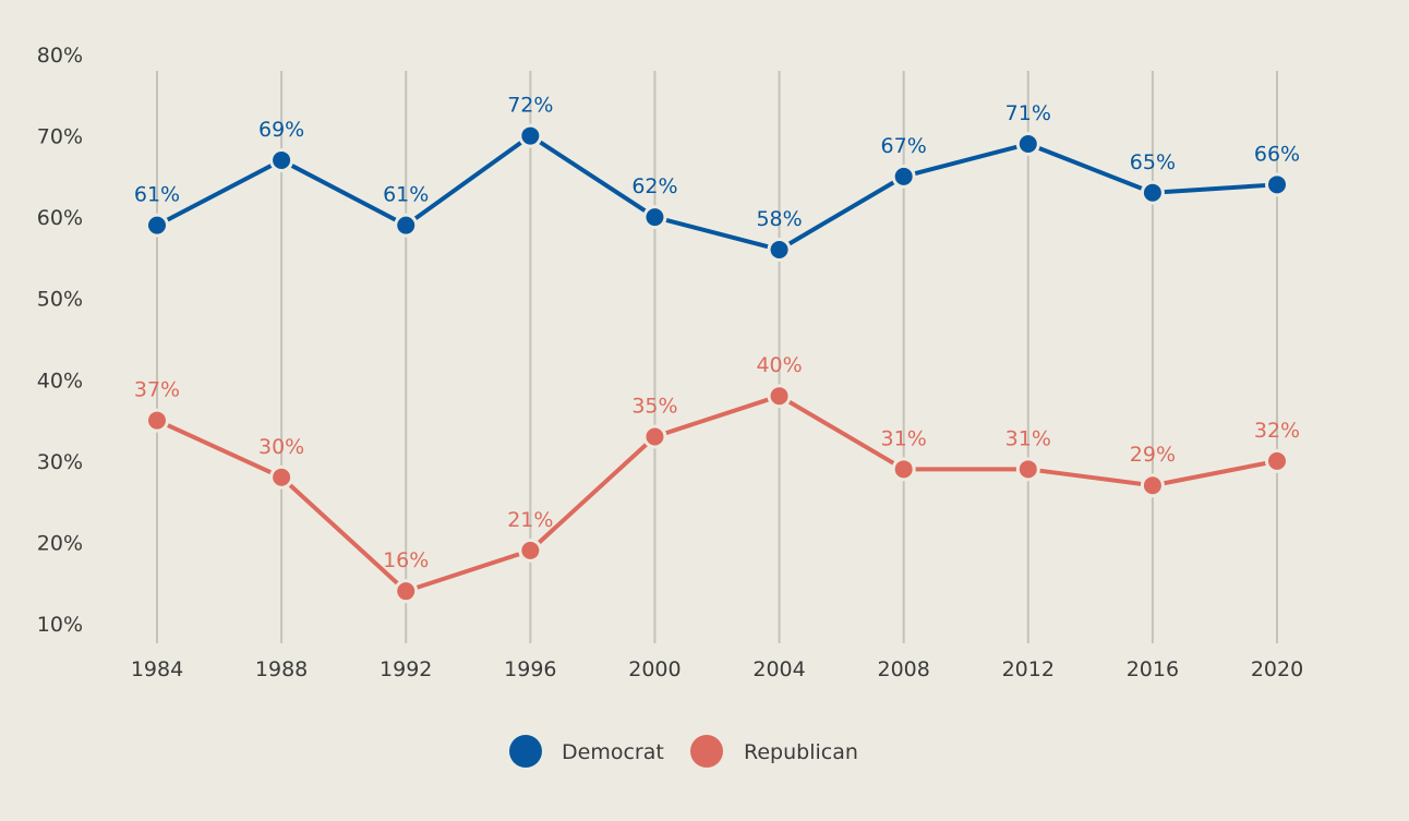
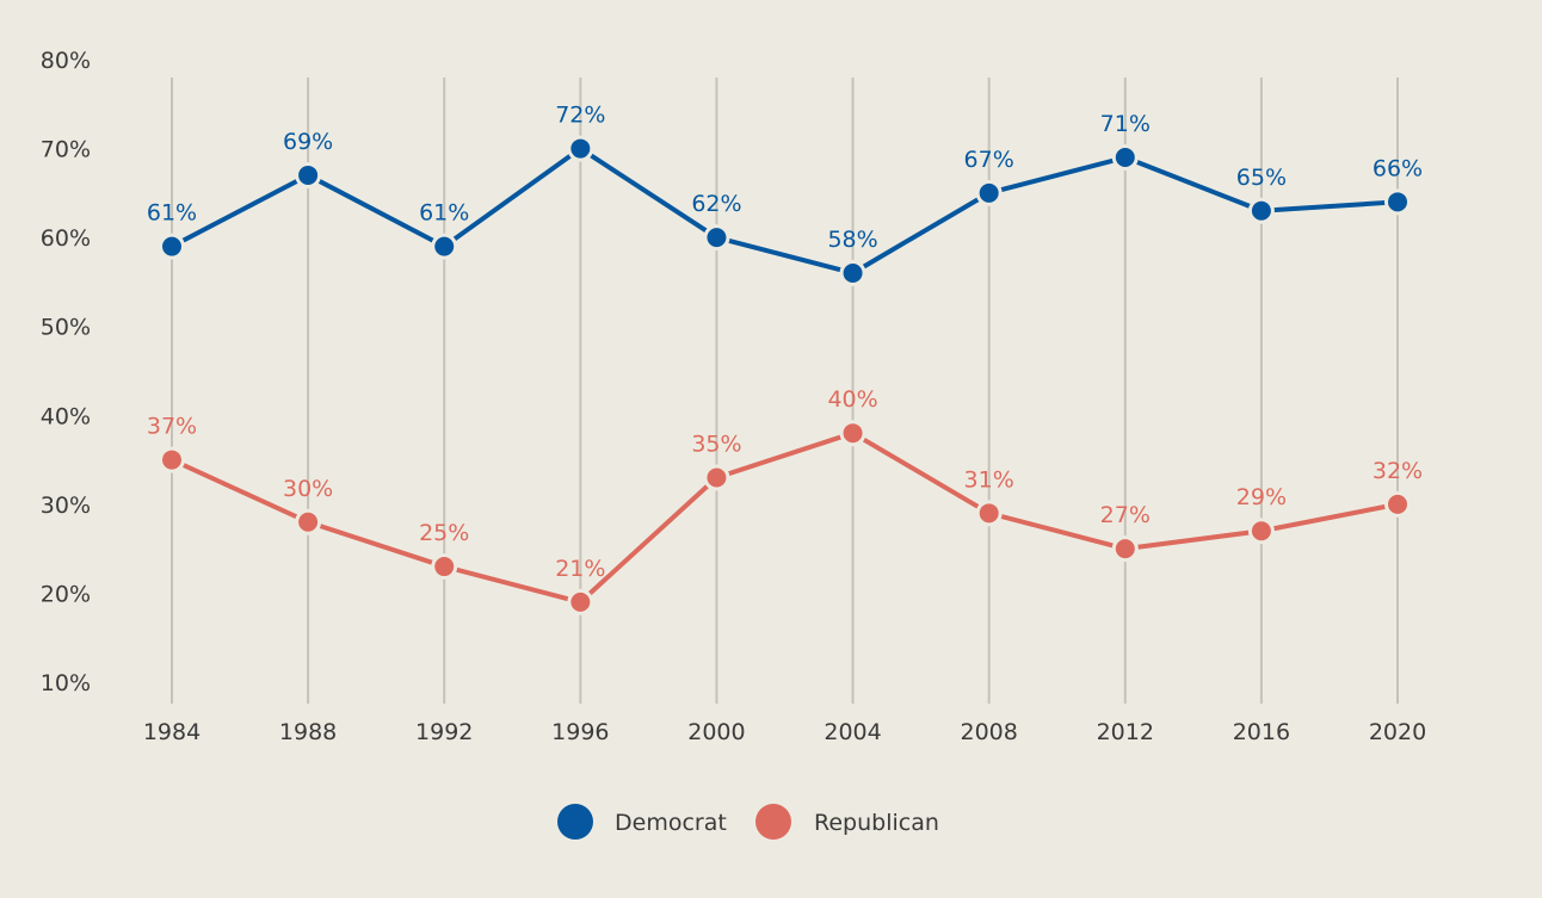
Republican/1992: 16% -> 25%
Republican/2012: 31% -> 27%
